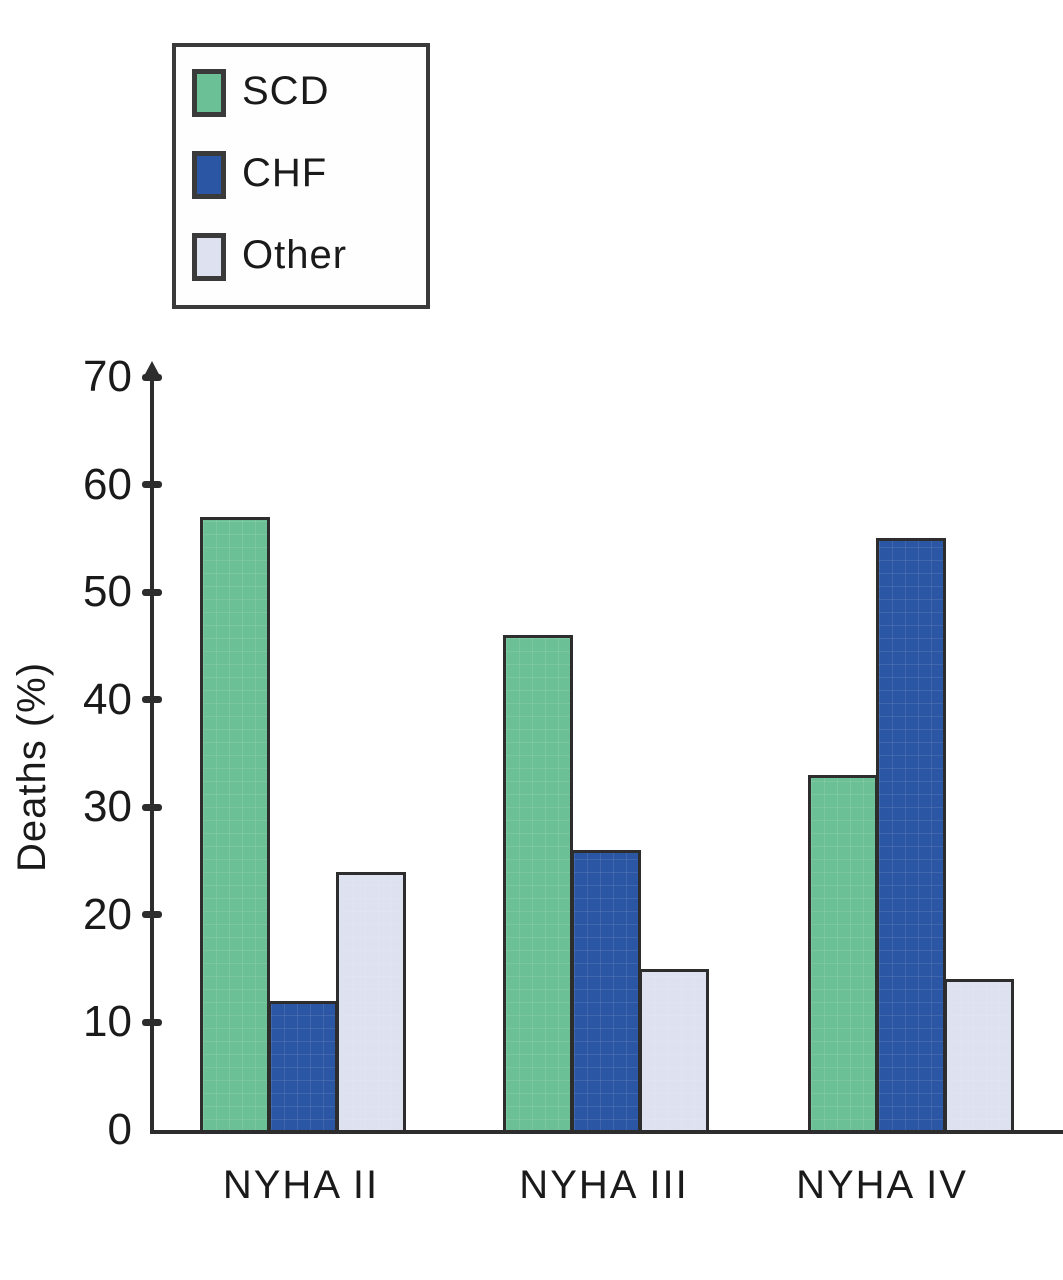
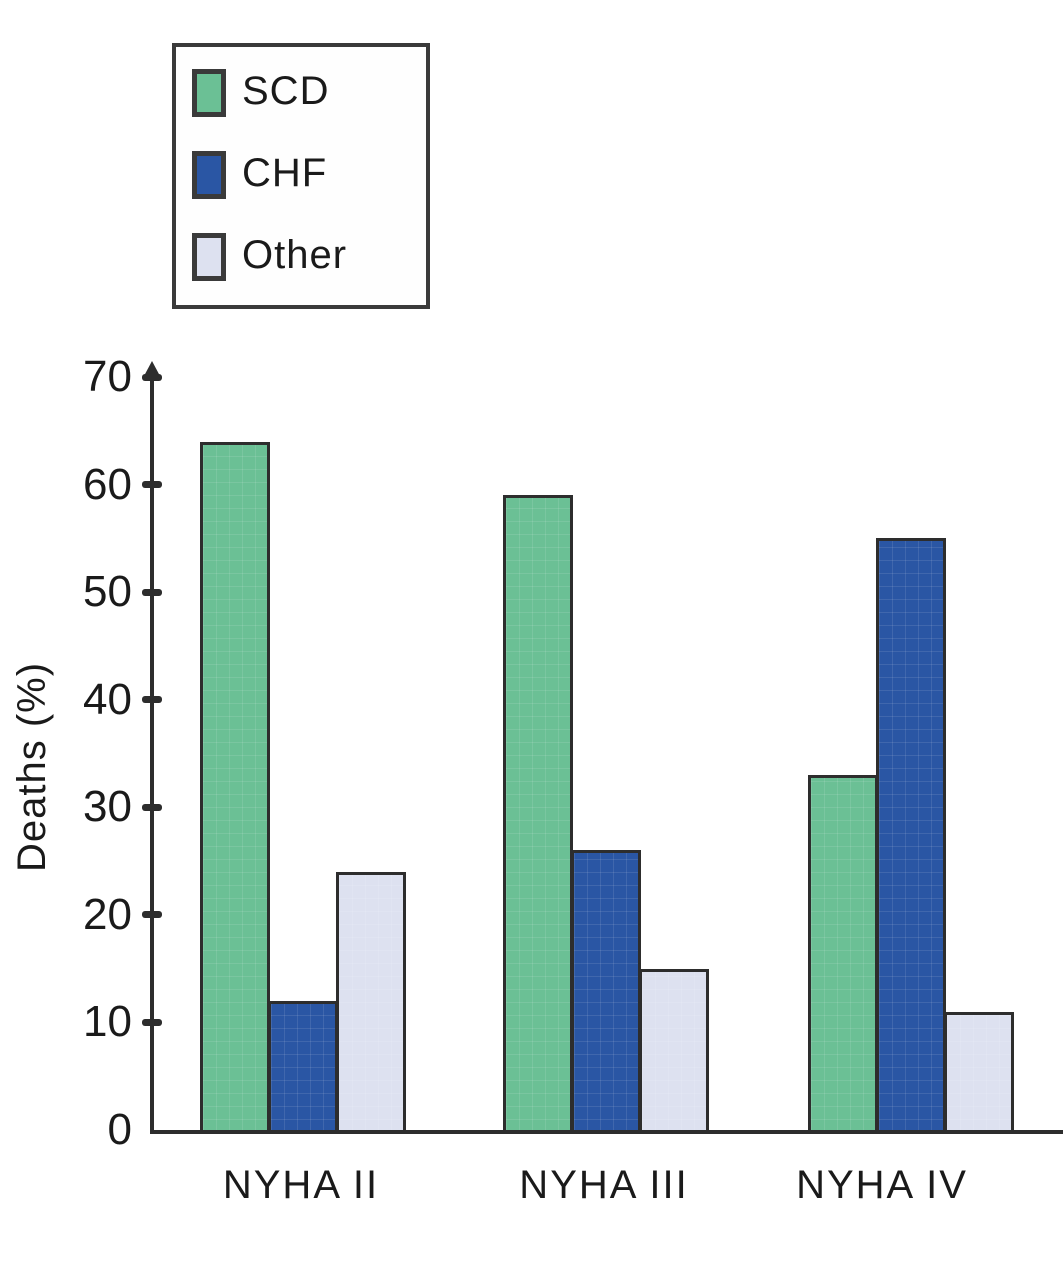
SCD/NYHA II: 57 -> 64
SCD/NYHA III: 46 -> 59
Other/NYHA IV: 14 -> 11
